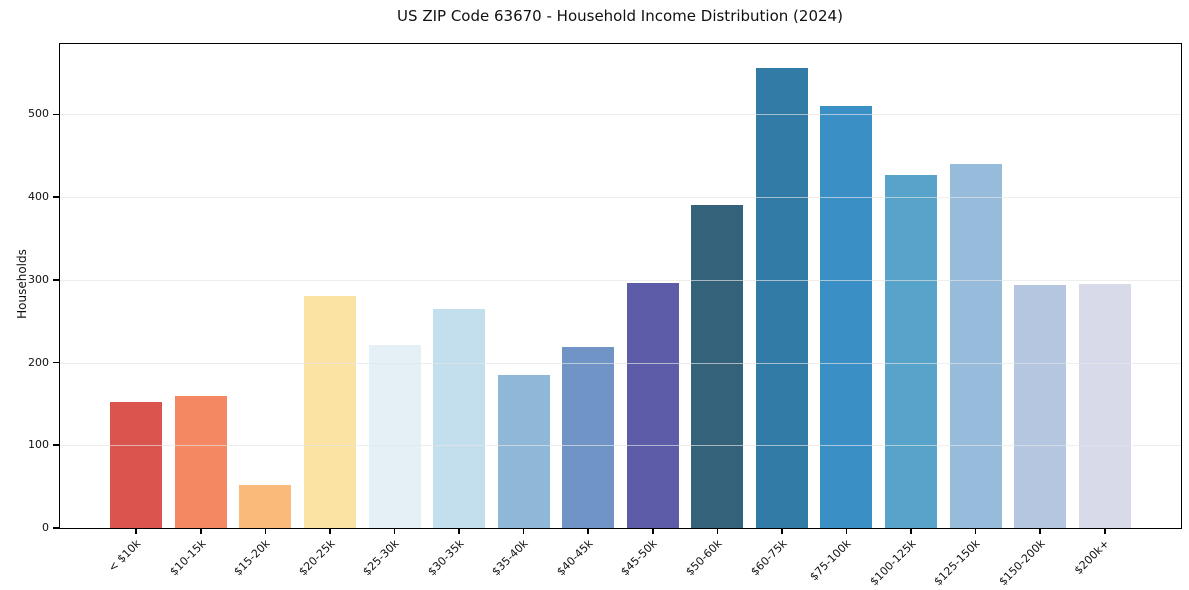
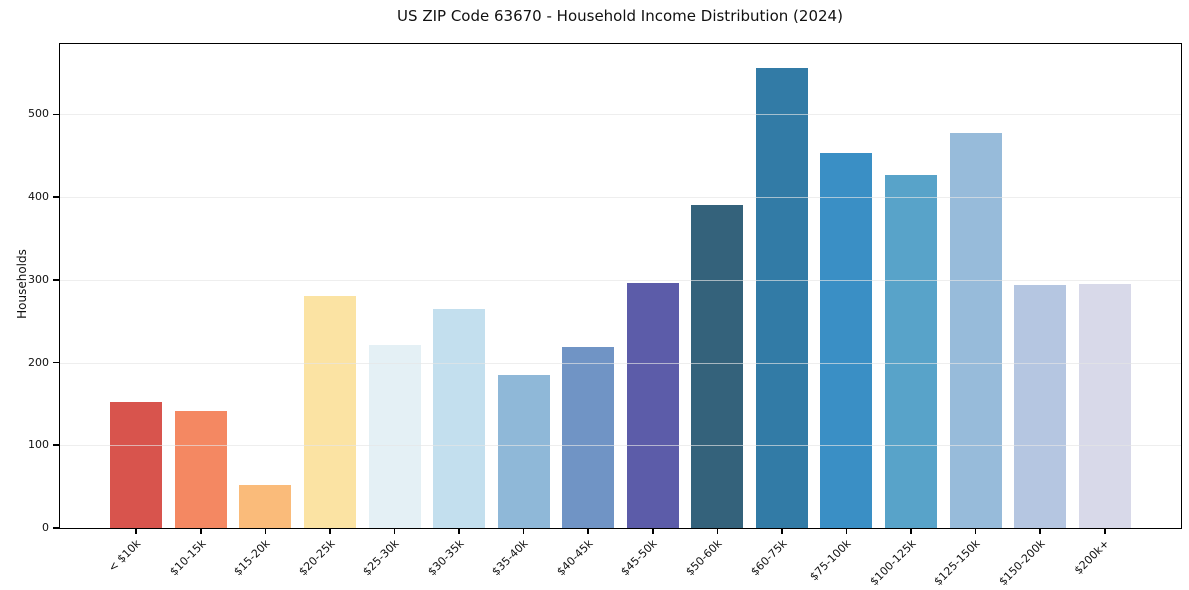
$10-15k: 160 -> 140
$75-100k: 510 -> 450
$125-150k: 440 -> 480
